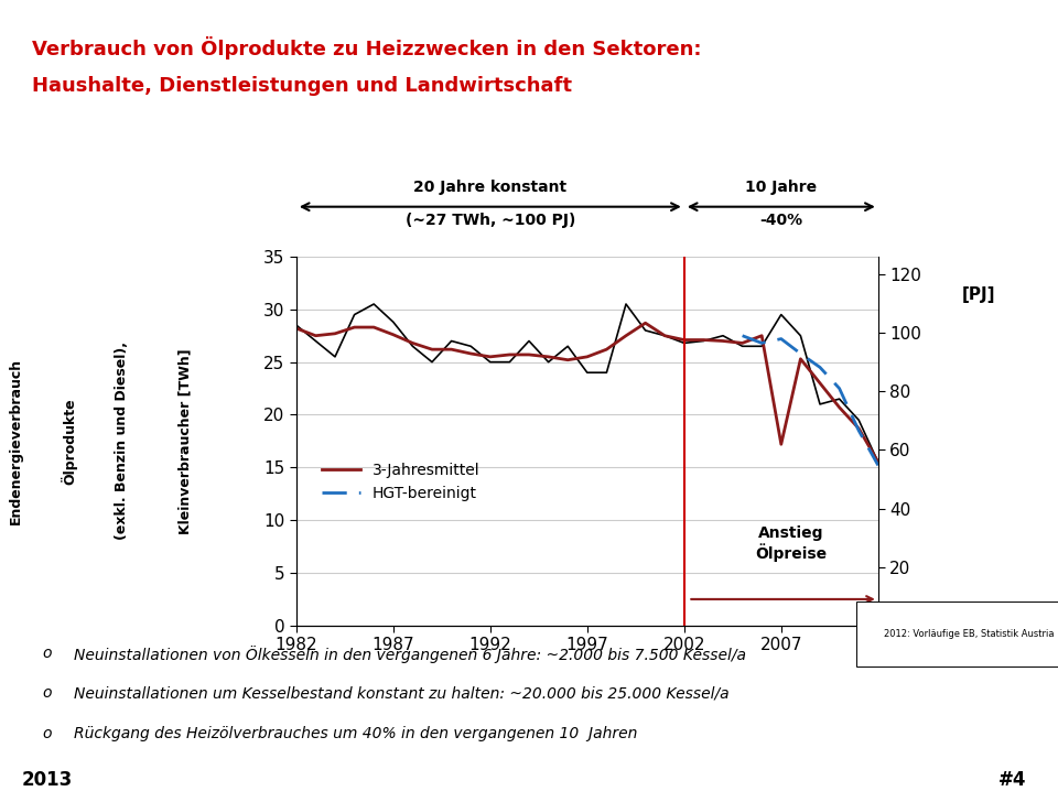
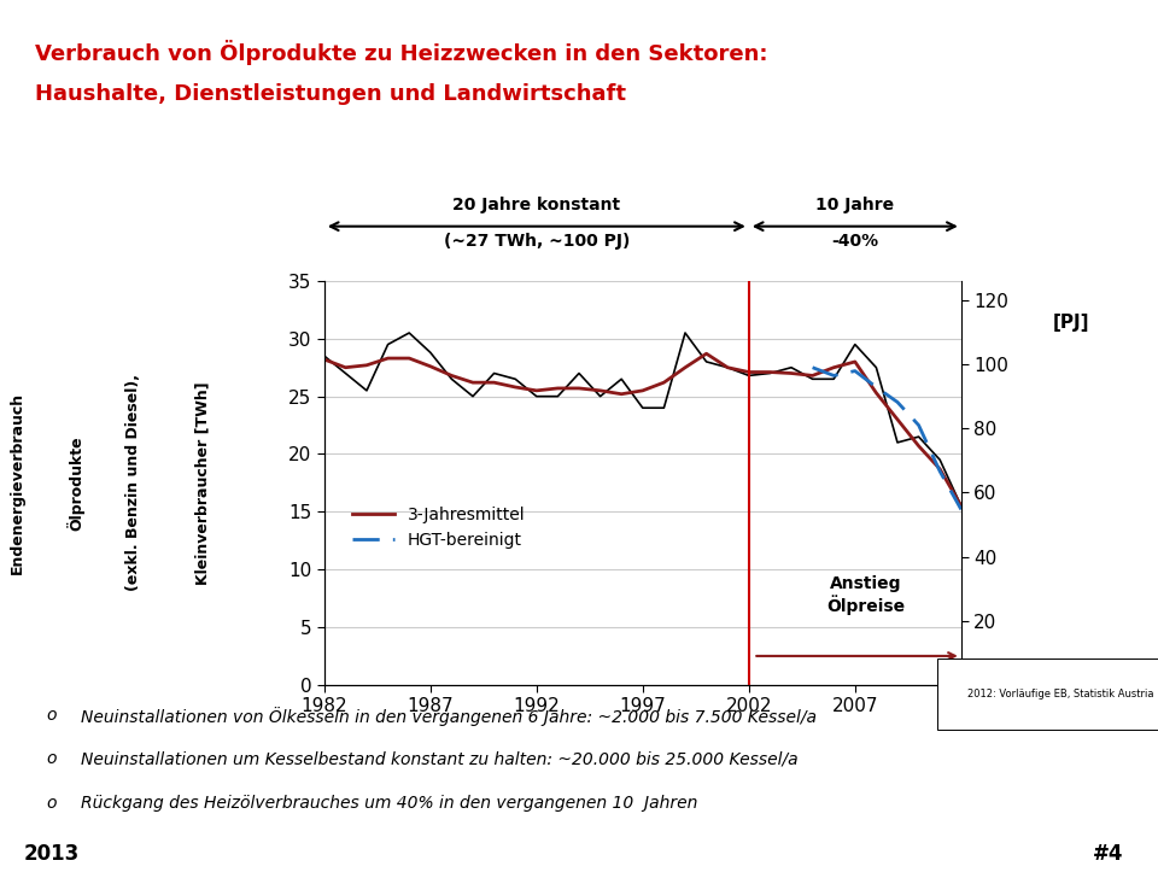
3-Jahresmittel/2007: 17.2 -> 28.0
